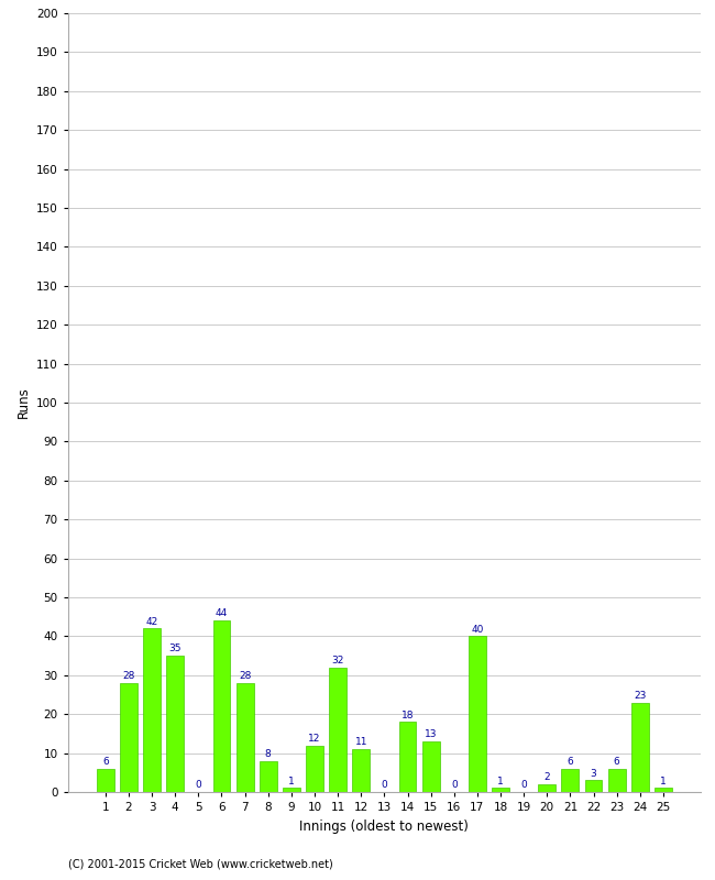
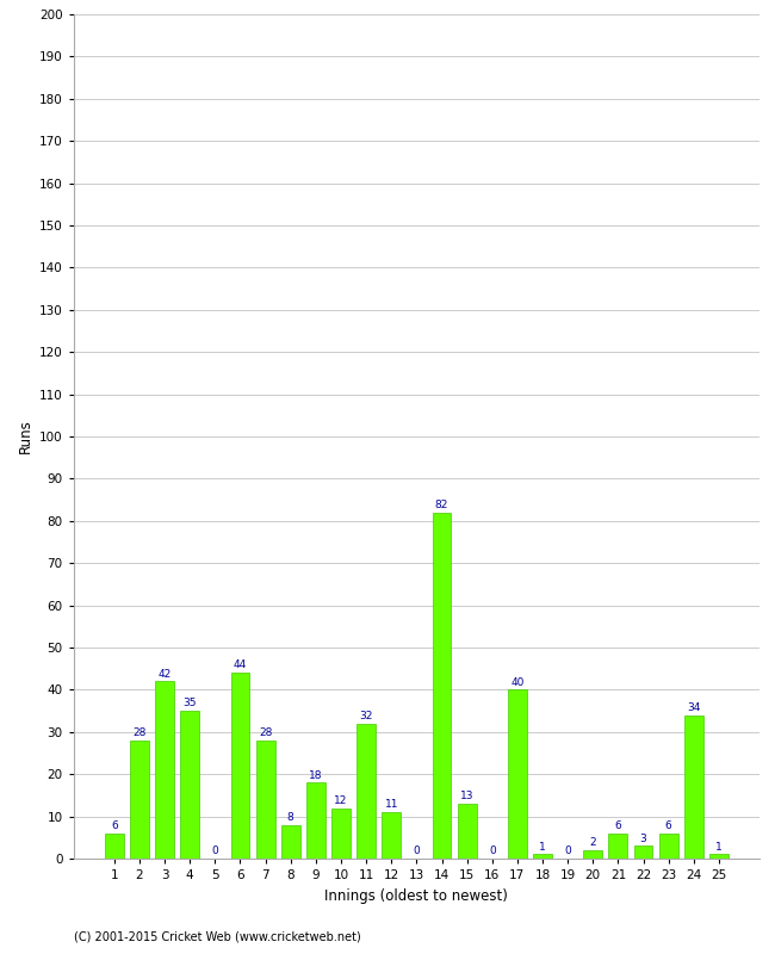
9: 1 -> 18
14: 18 -> 82
24: 23 -> 34
